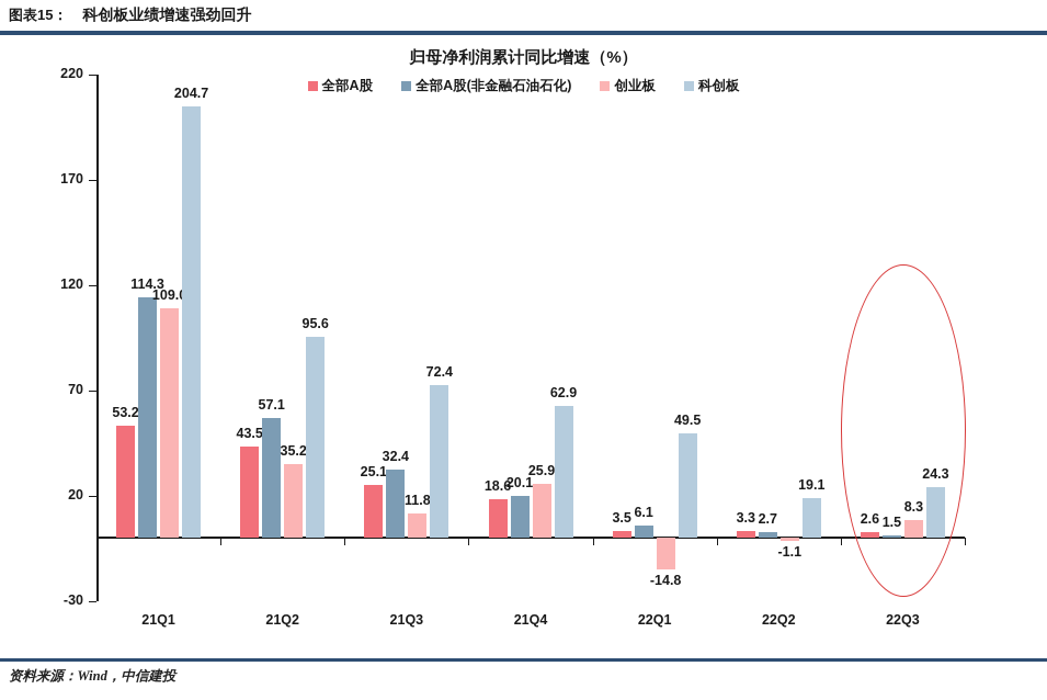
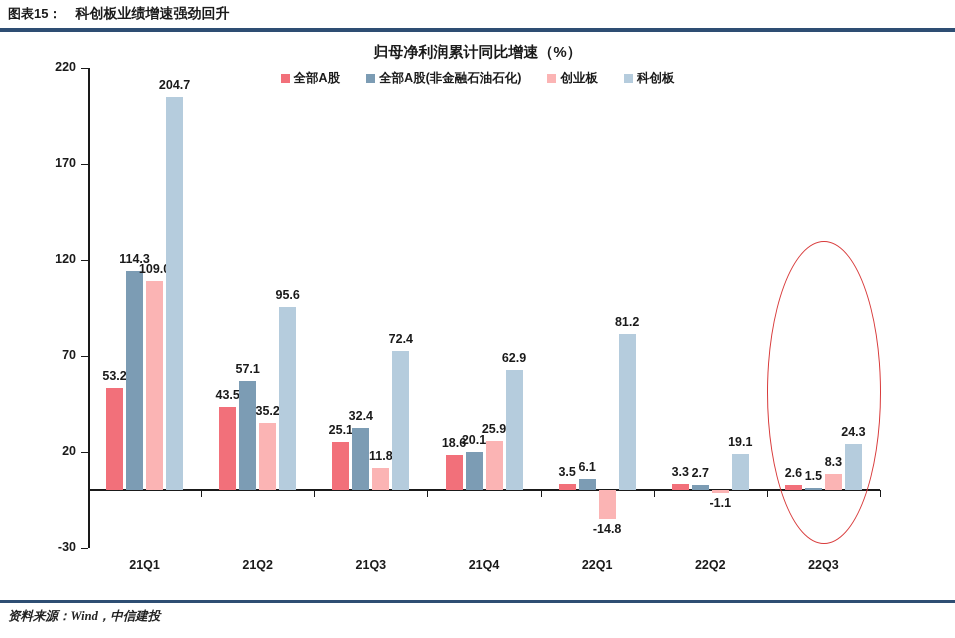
科创板/22Q1: 49.5 -> 81.2
